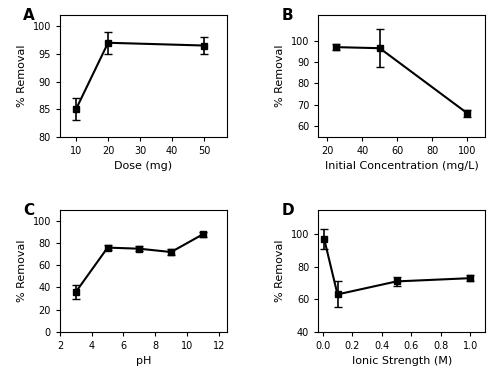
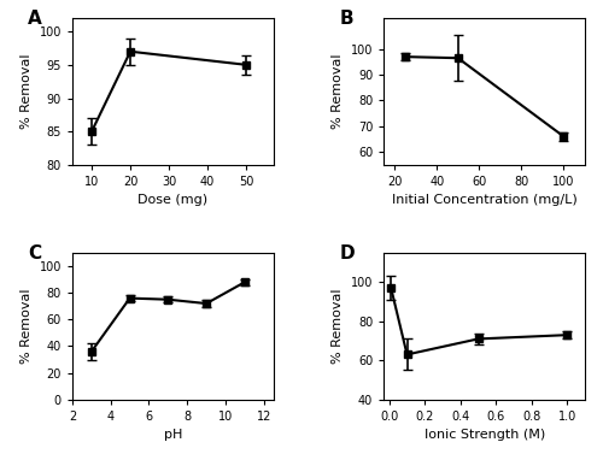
50: 96.5 -> 95.0
